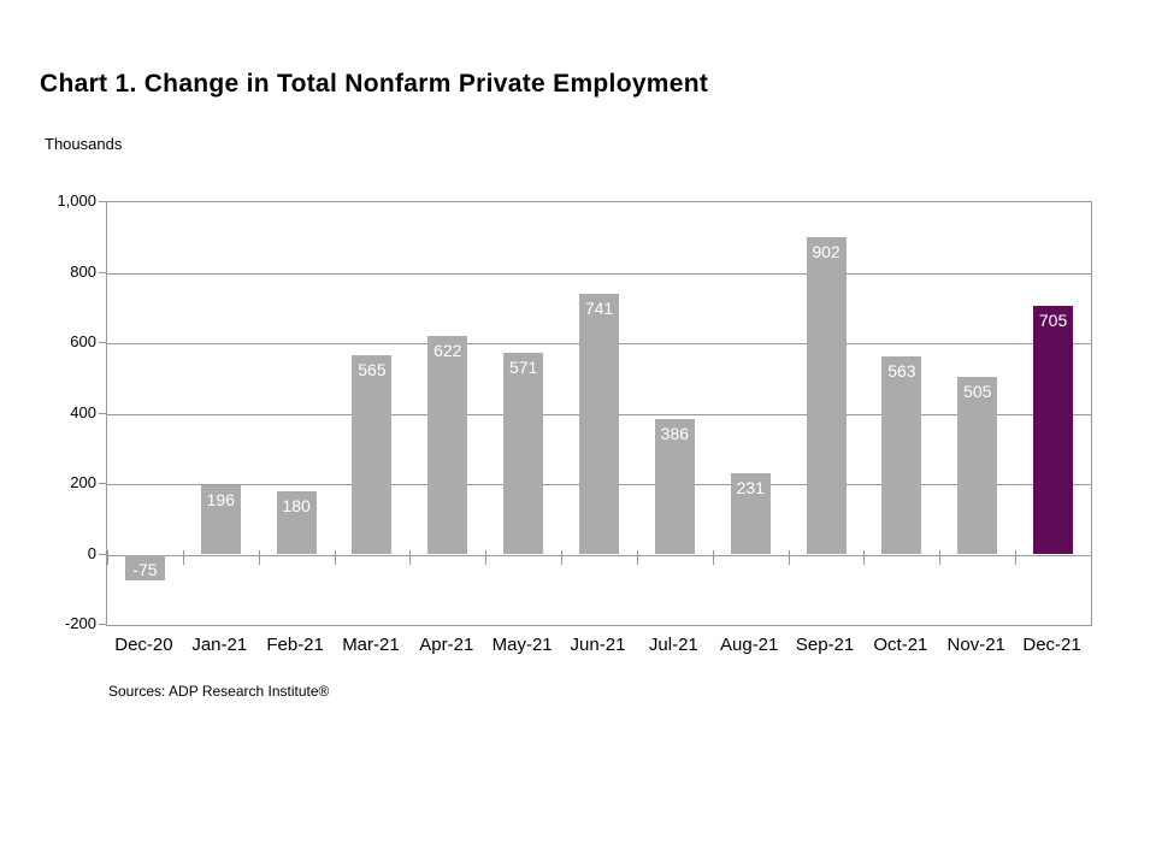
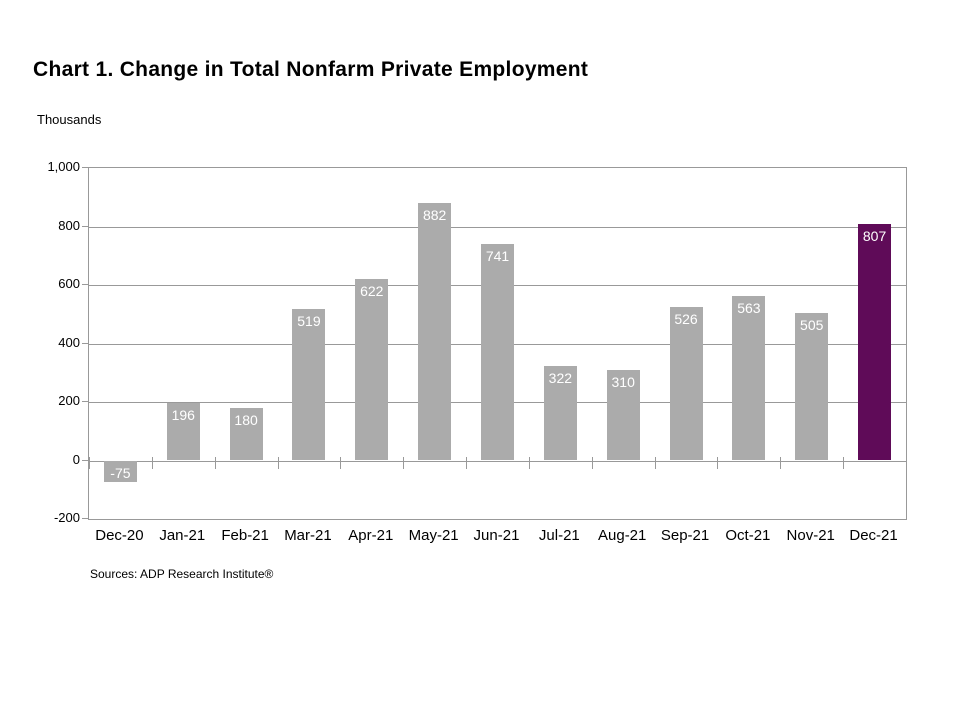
Mar-21: 565 -> 519
May-21: 571 -> 882
Jul-21: 386 -> 322
Aug-21: 231 -> 310
Sep-21: 902 -> 526
Dec-21: 705 -> 807
